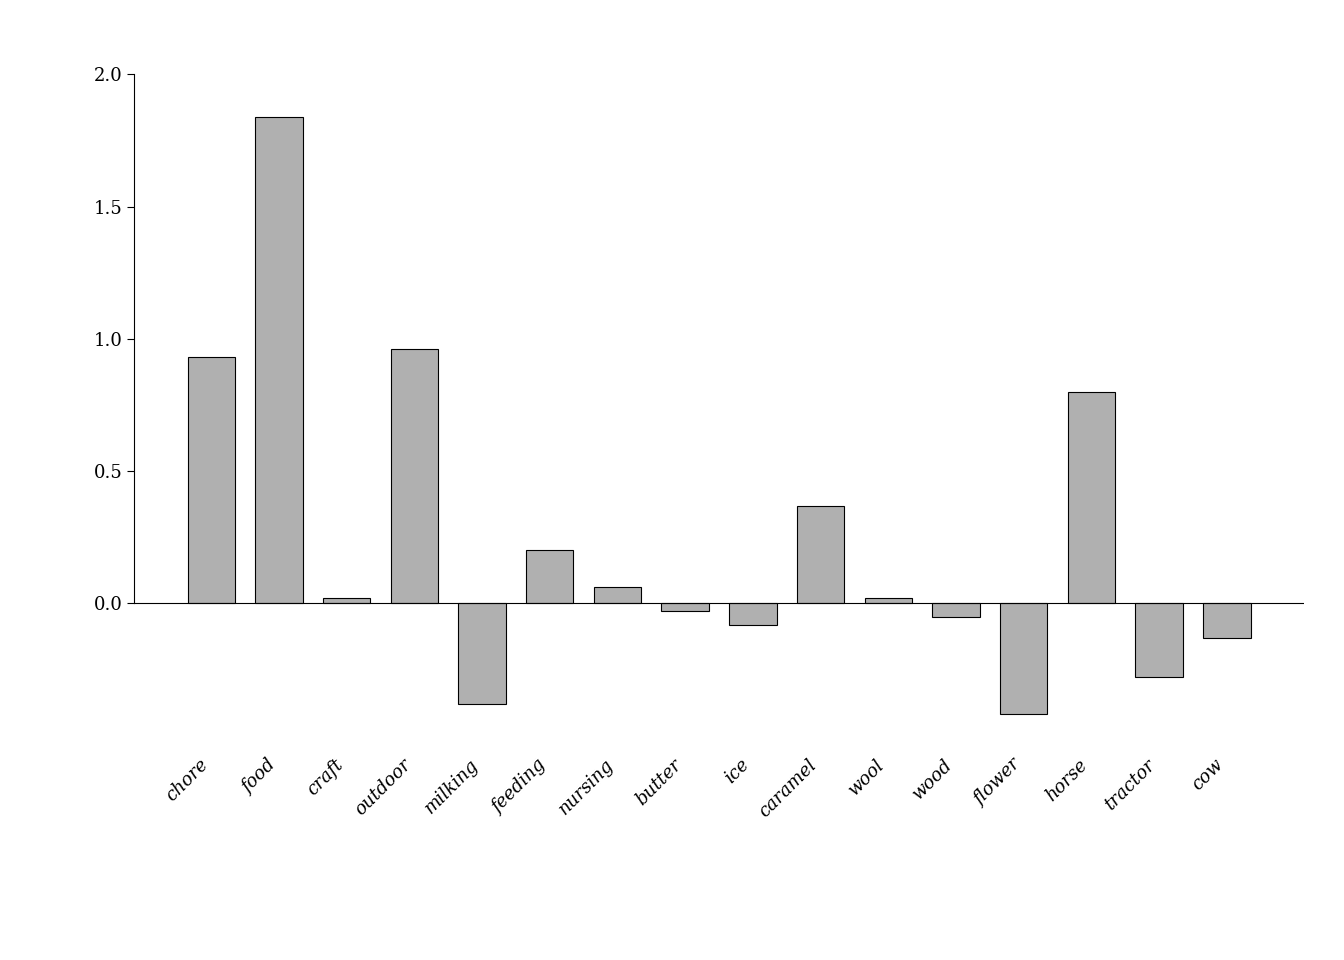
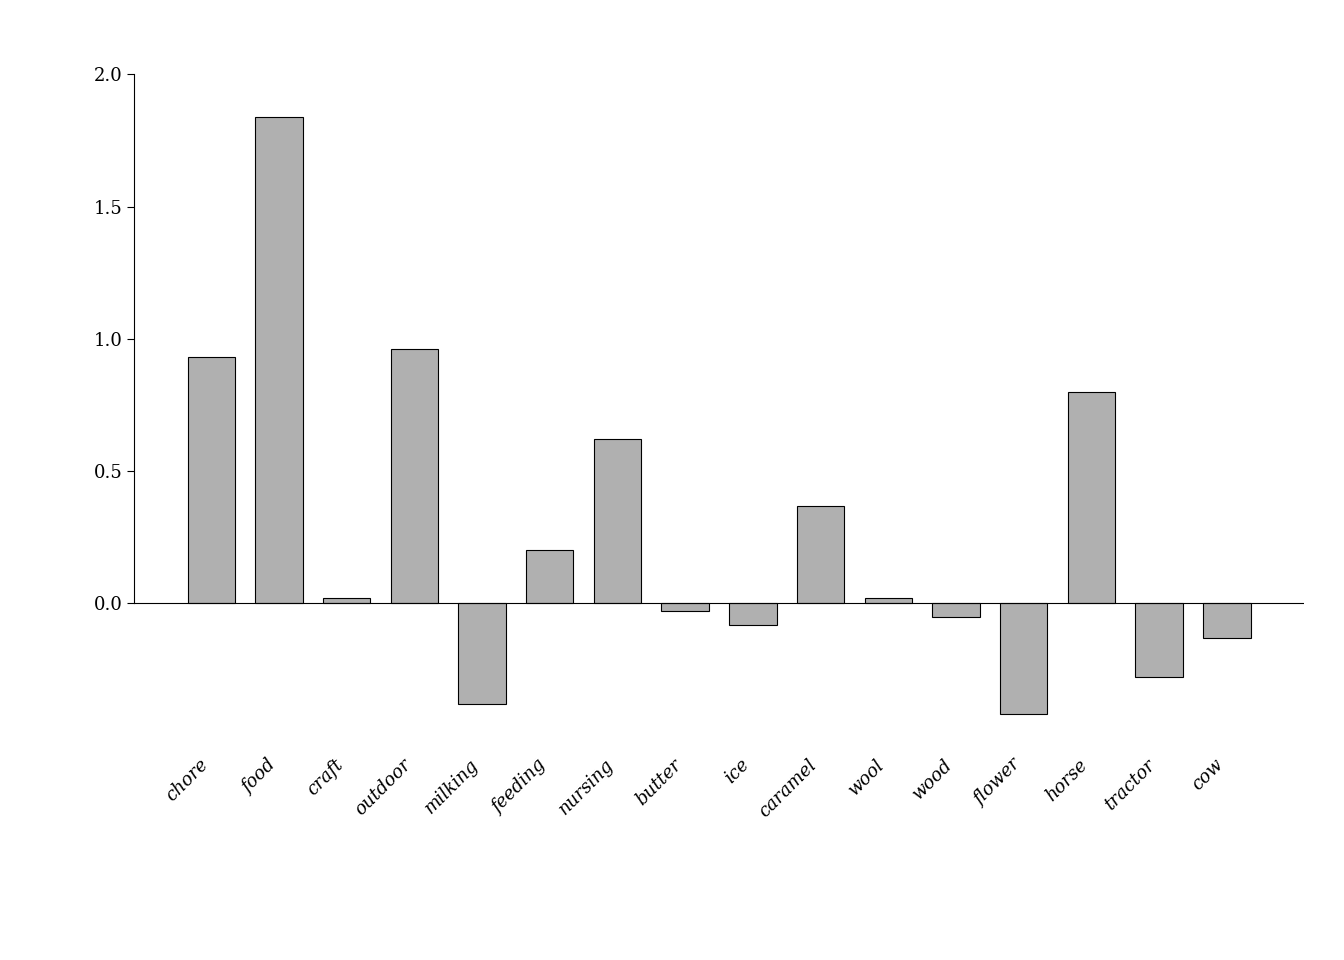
nursing: 0.06 -> 0.62
